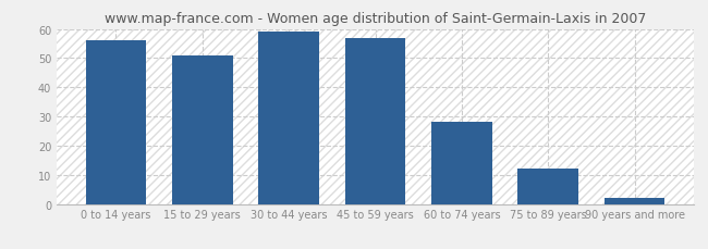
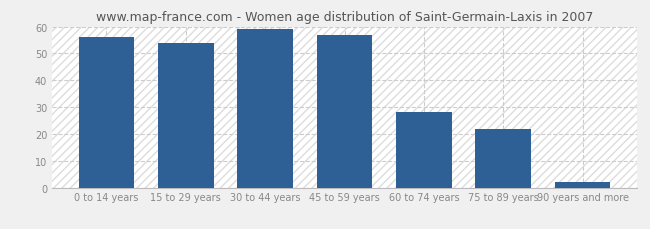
15 to 29 years: 51 -> 54
75 to 89 years: 12 -> 22
